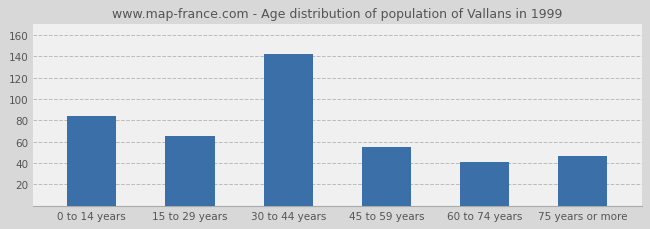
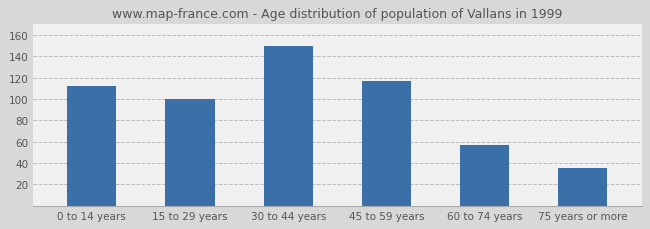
0 to 14 years: 84 -> 112
15 to 29 years: 65 -> 100
30 to 44 years: 142 -> 150
45 to 59 years: 55 -> 117
60 to 74 years: 41 -> 57
75 years or more: 47 -> 35
